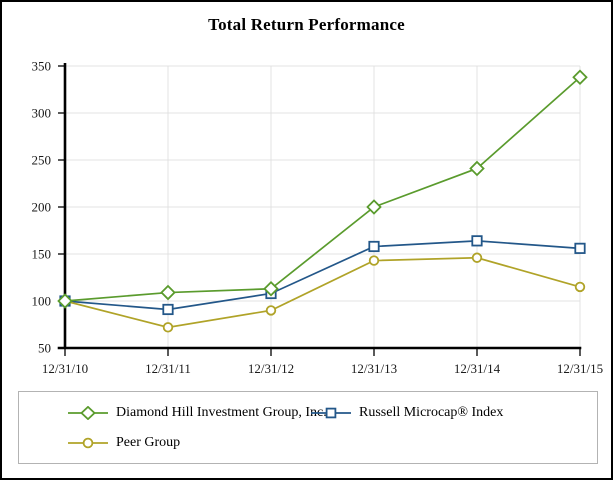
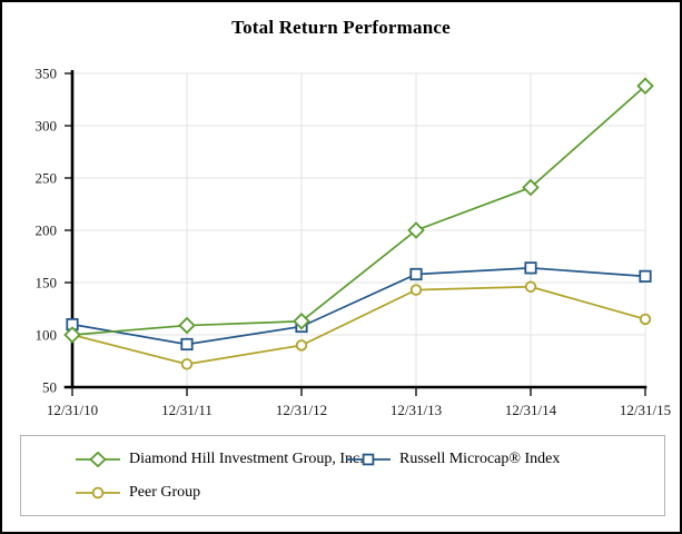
Russell Microcap® Index/12/31/10: 100 -> 110
